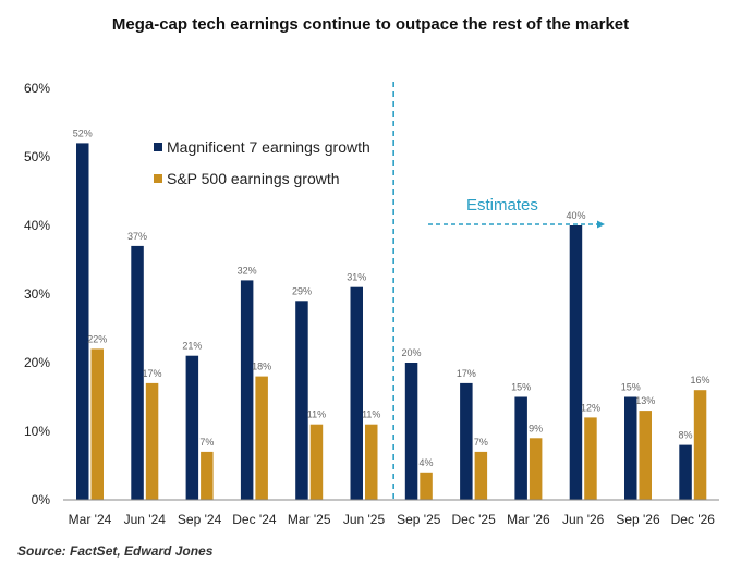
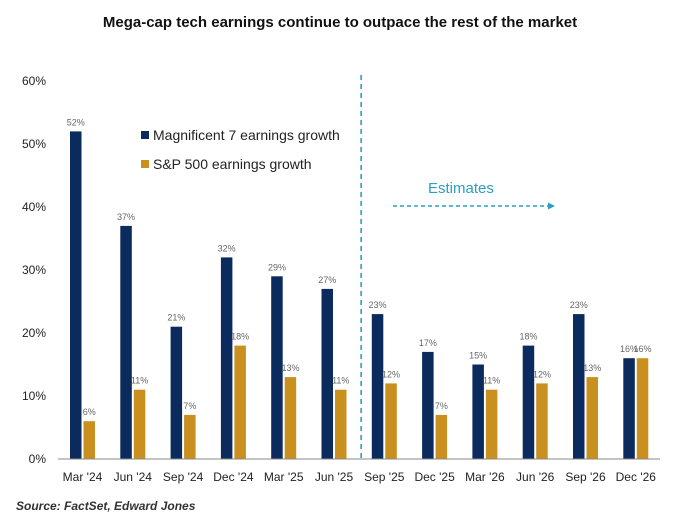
S&P 500 earnings growth/Mar '24: 22% -> 6%
S&P 500 earnings growth/Jun '24: 17% -> 11%
S&P 500 earnings growth/Mar '25: 11% -> 13%
Magnificent 7 earnings growth/Jun '25: 31% -> 27%
Magnificent 7 earnings growth/Sep '25: 20% -> 23%
S&P 500 earnings growth/Sep '25: 4% -> 12%
S&P 500 earnings growth/Mar '26: 9% -> 11%
Magnificent 7 earnings growth/Jun '26: 40% -> 18%
Magnificent 7 earnings growth/Sep '26: 15% -> 23%
Magnificent 7 earnings growth/Dec '26: 8% -> 16%
